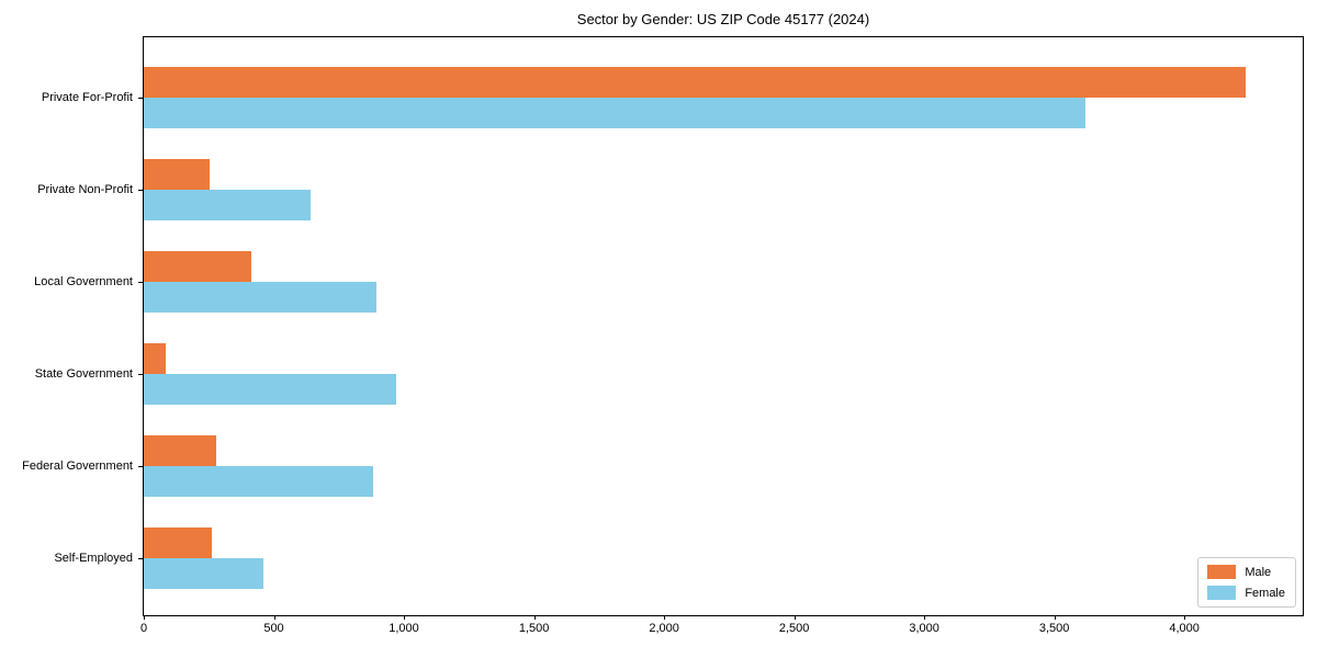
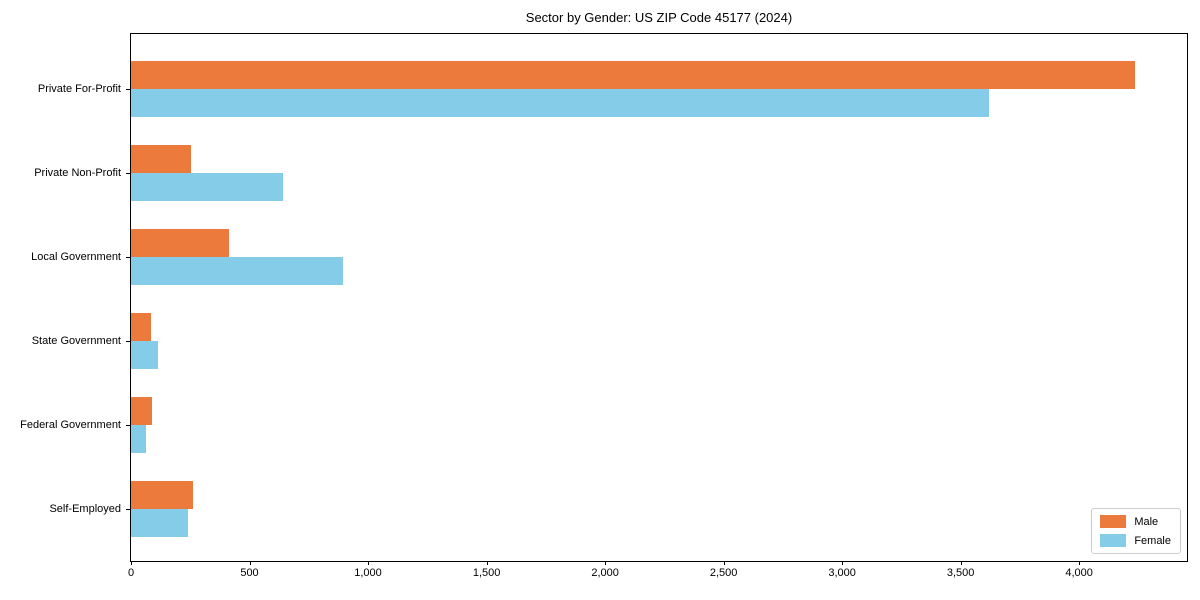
Female/State Government: 970 -> 120
Male/Federal Government: 280 -> 90
Female/Federal Government: 880 -> 60
Female/Self-Employed: 460 -> 240
